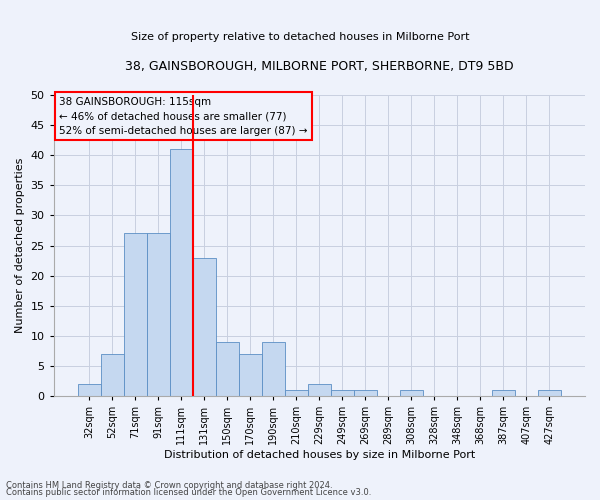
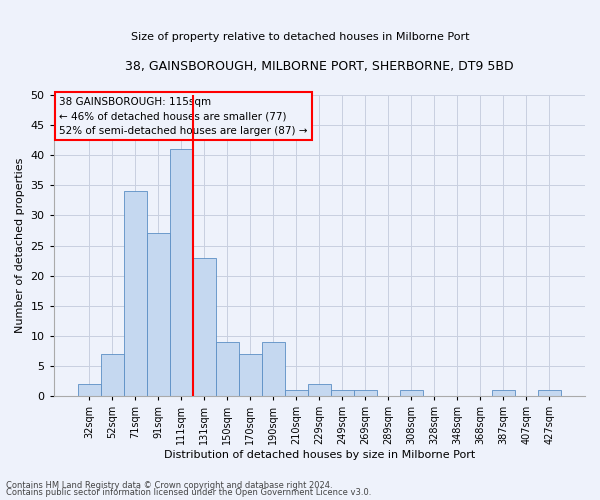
71sqm: 27 -> 34
